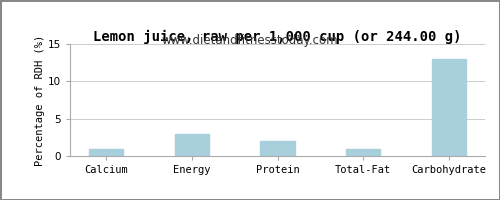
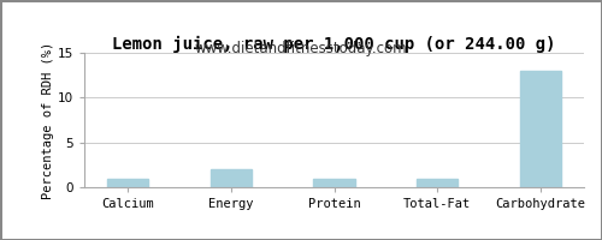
Energy: 3 -> 2
Protein: 2 -> 1
